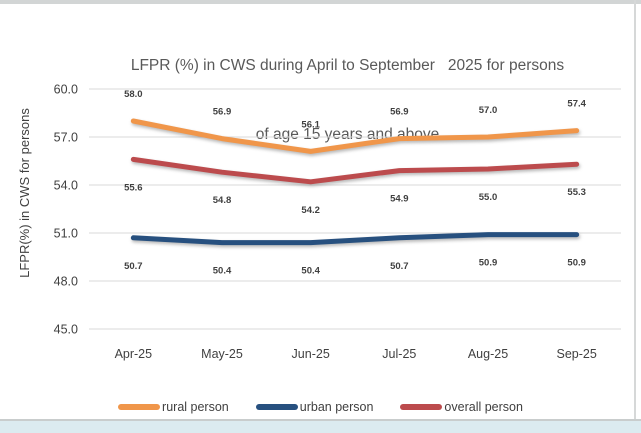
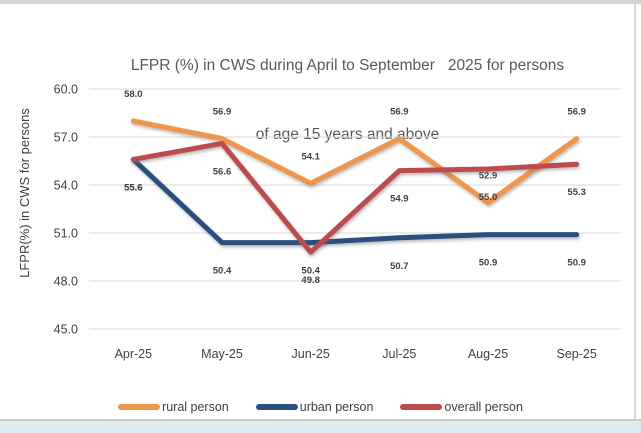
urban person/Apr-25: 50.7 -> 55.6
overall person/May-25: 54.8 -> 56.6
rural person/Jun-25: 56.1 -> 54.1
overall person/Jun-25: 54.2 -> 49.8
rural person/Aug-25: 57.0 -> 52.9
rural person/Sep-25: 57.4 -> 56.9
